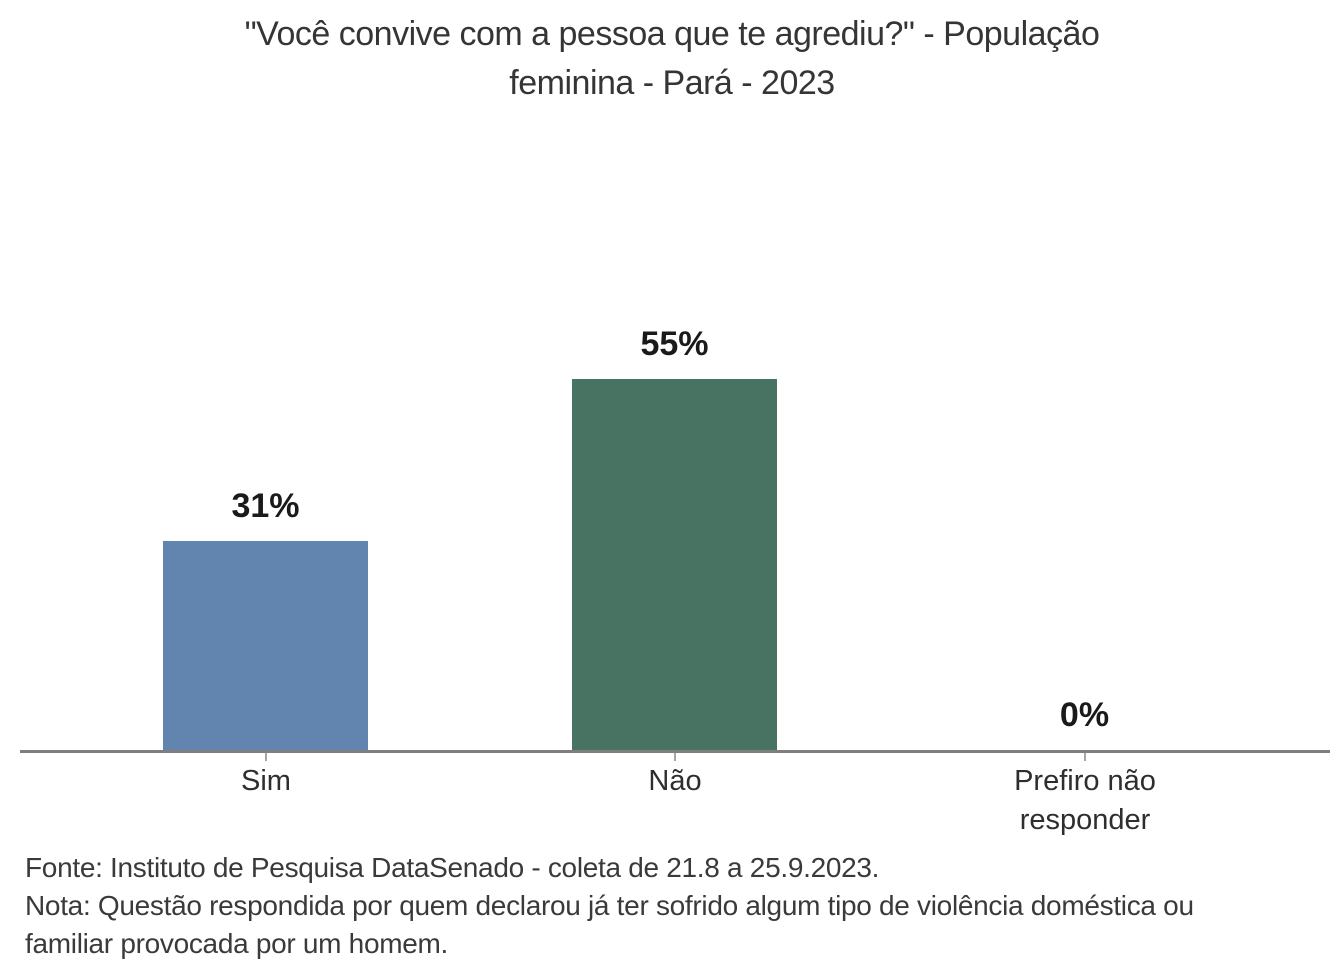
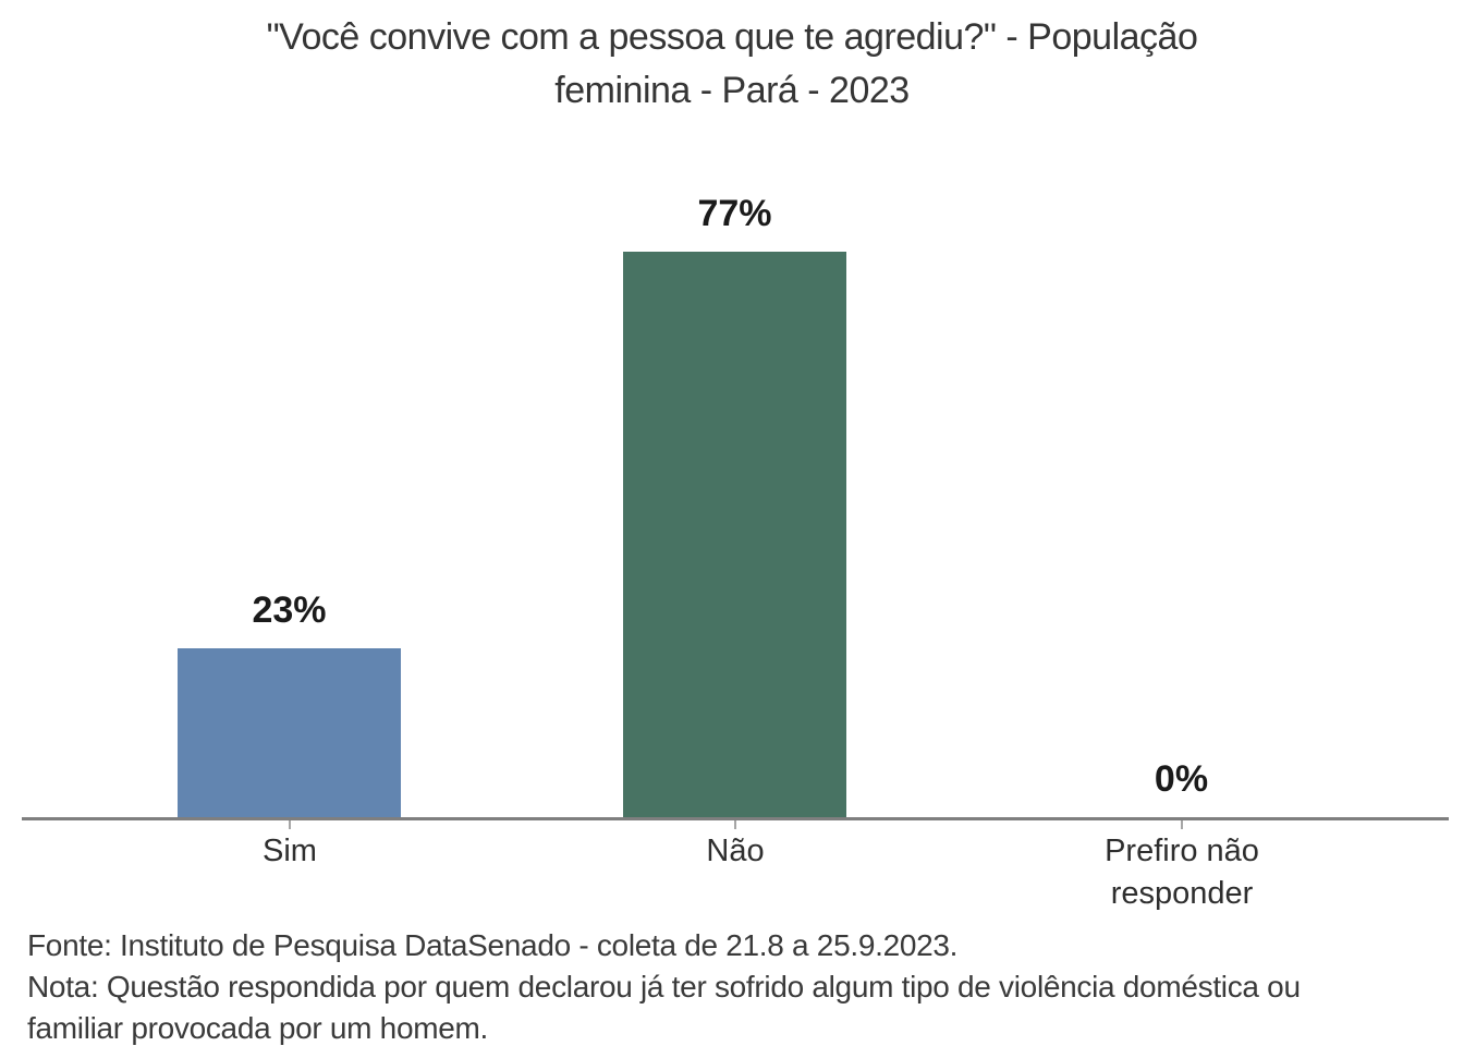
Sim: 31% -> 23%
Não: 55% -> 77%
